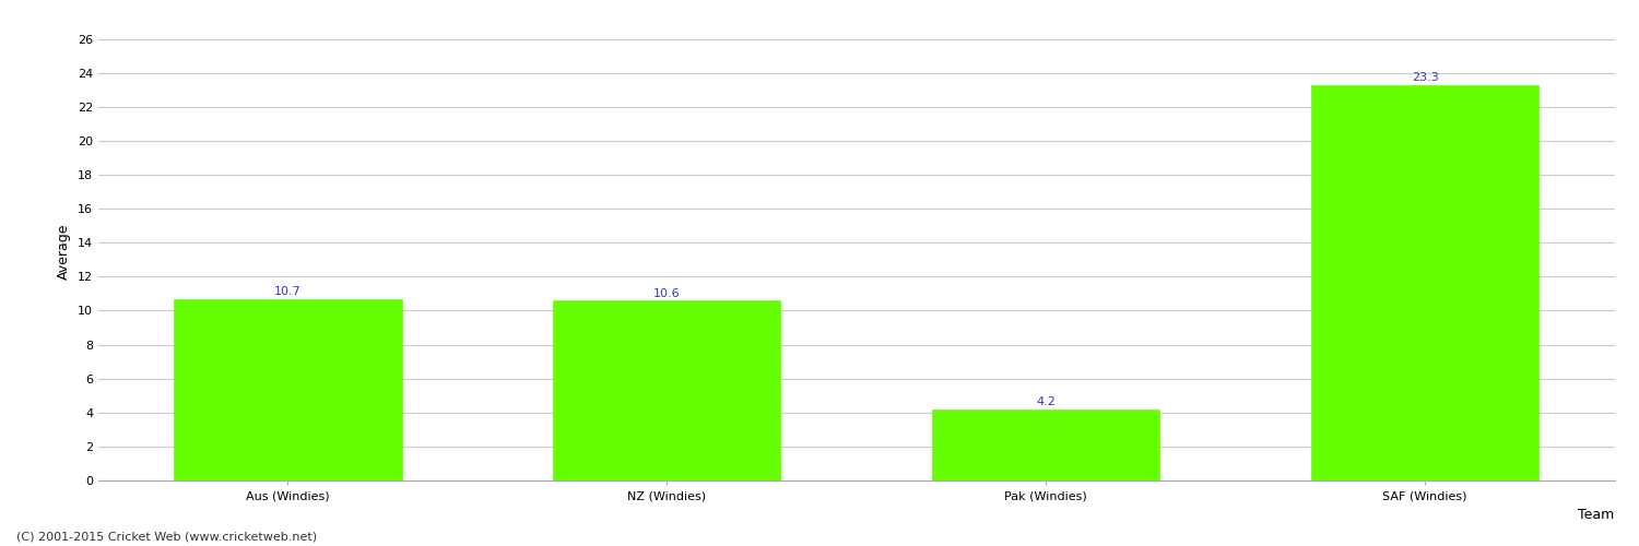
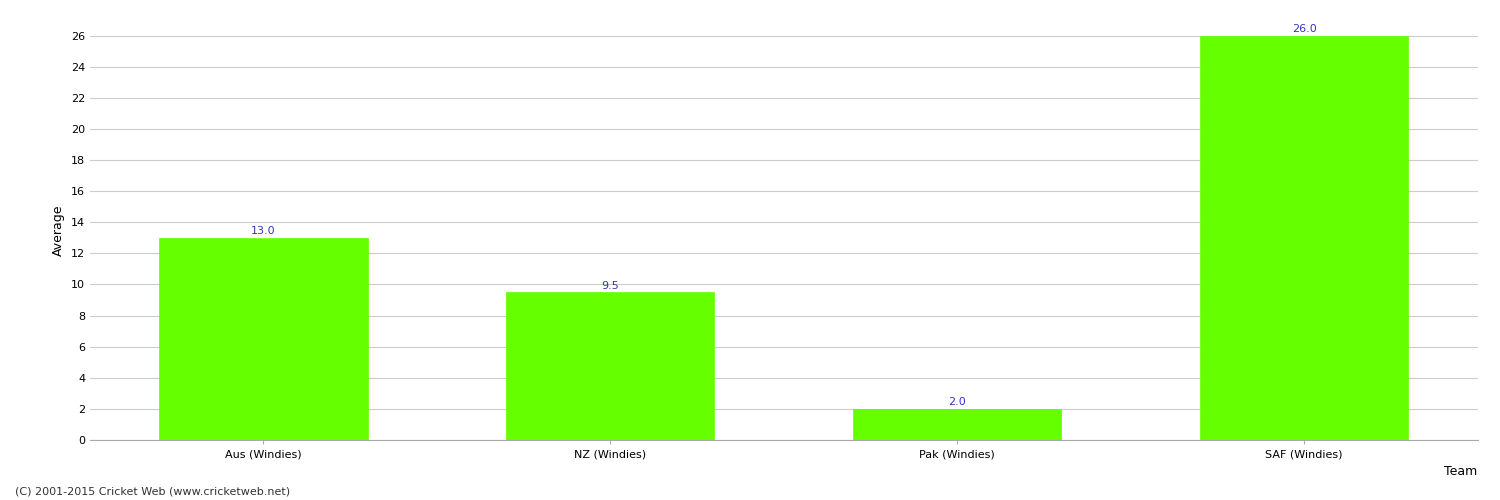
Aus (Windies): 10.7 -> 13.0
NZ (Windies): 10.6 -> 9.5
Pak (Windies): 4.2 -> 2.0
SAF (Windies): 23.3 -> 26.0
